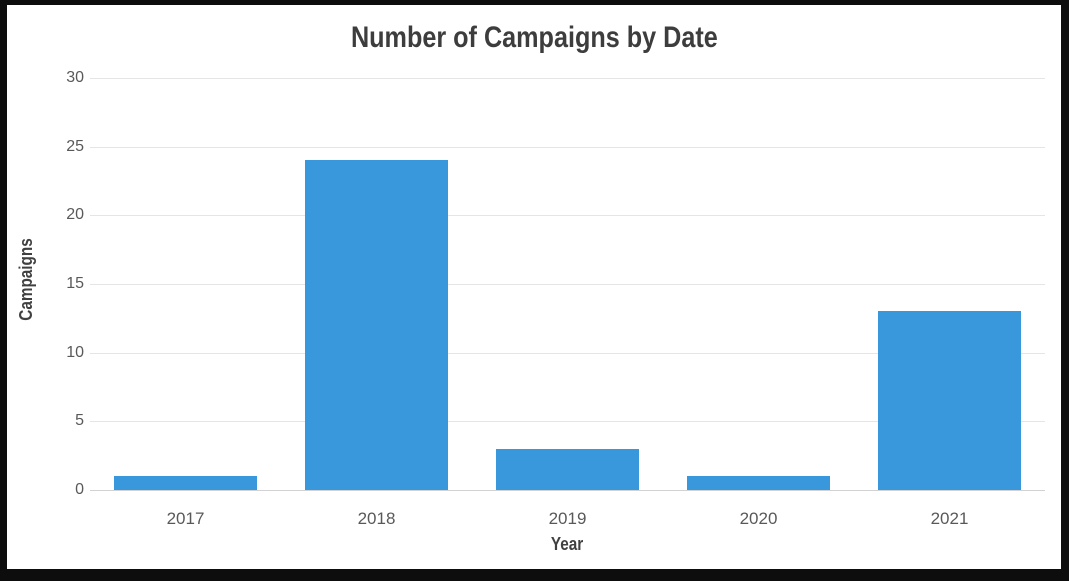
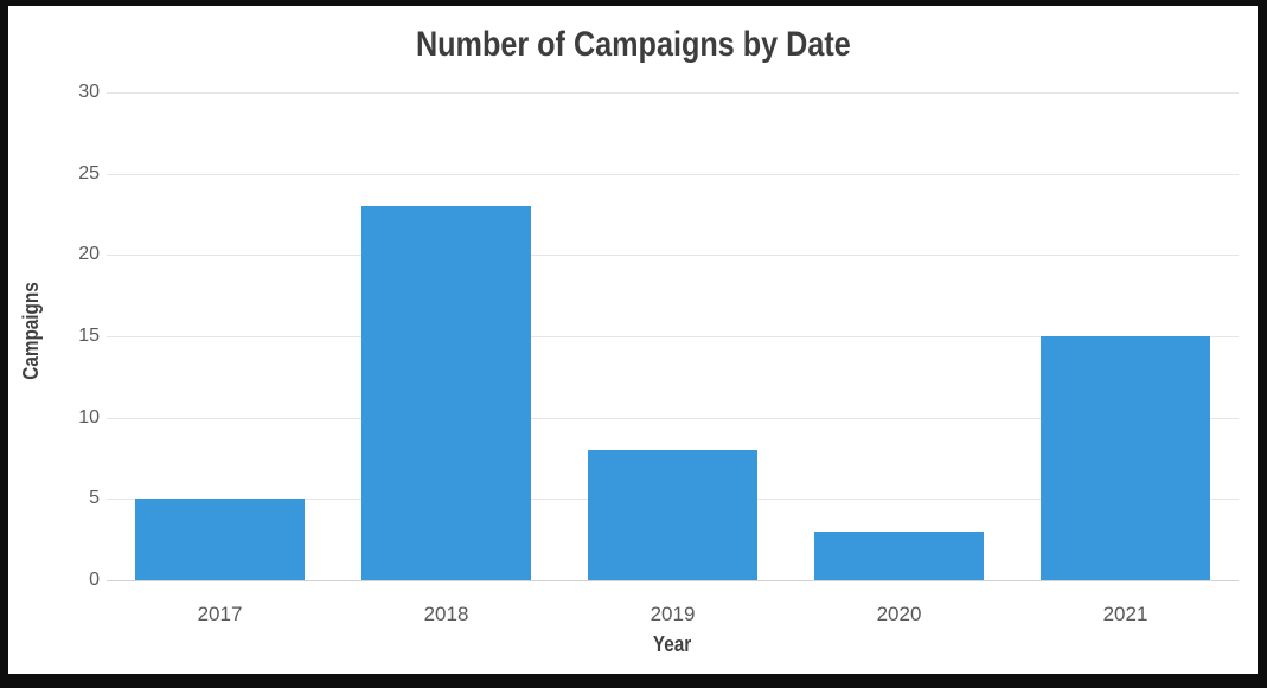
2017: 1 -> 5
2018: 24 -> 23
2019: 3 -> 8
2020: 1 -> 3
2021: 13 -> 15
